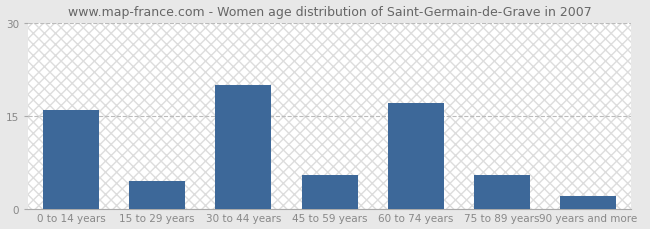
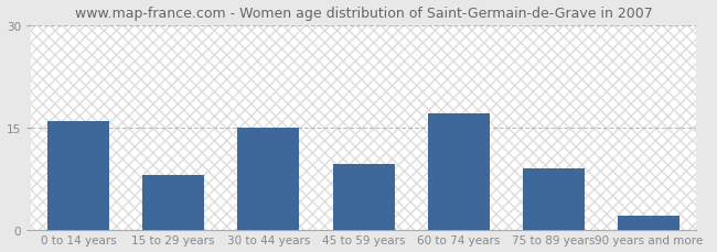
15 to 29 years: 4.5 -> 8.0
30 to 44 years: 20.0 -> 15.0
45 to 59 years: 5.5 -> 9.6
75 to 89 years: 5.5 -> 9.0
